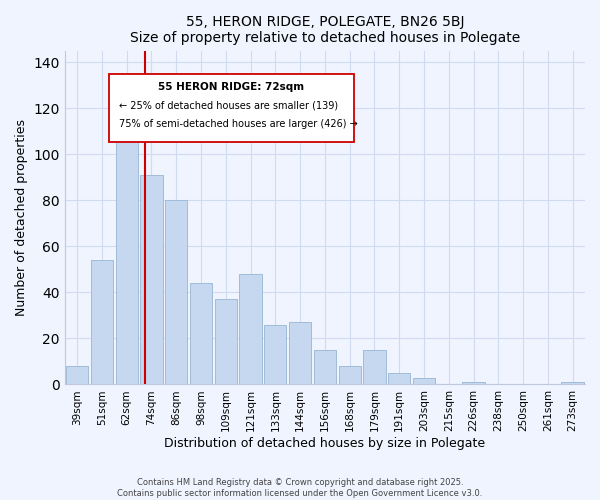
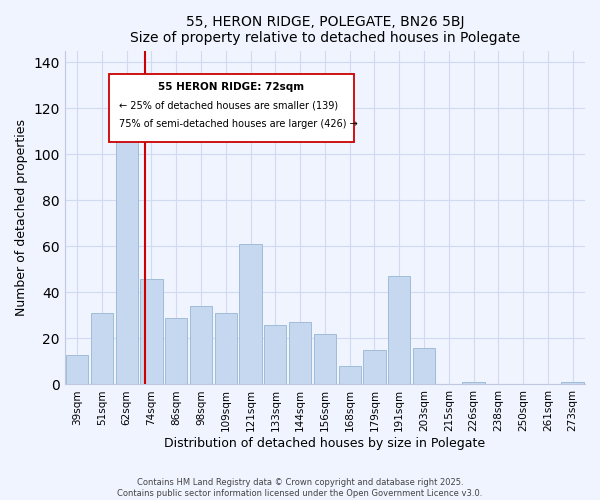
39sqm: 8 -> 13
51sqm: 54 -> 31
74sqm: 91 -> 46
86sqm: 80 -> 29
98sqm: 44 -> 34
109sqm: 37 -> 31
121sqm: 48 -> 61
156sqm: 15 -> 22
191sqm: 5 -> 47
203sqm: 3 -> 16
